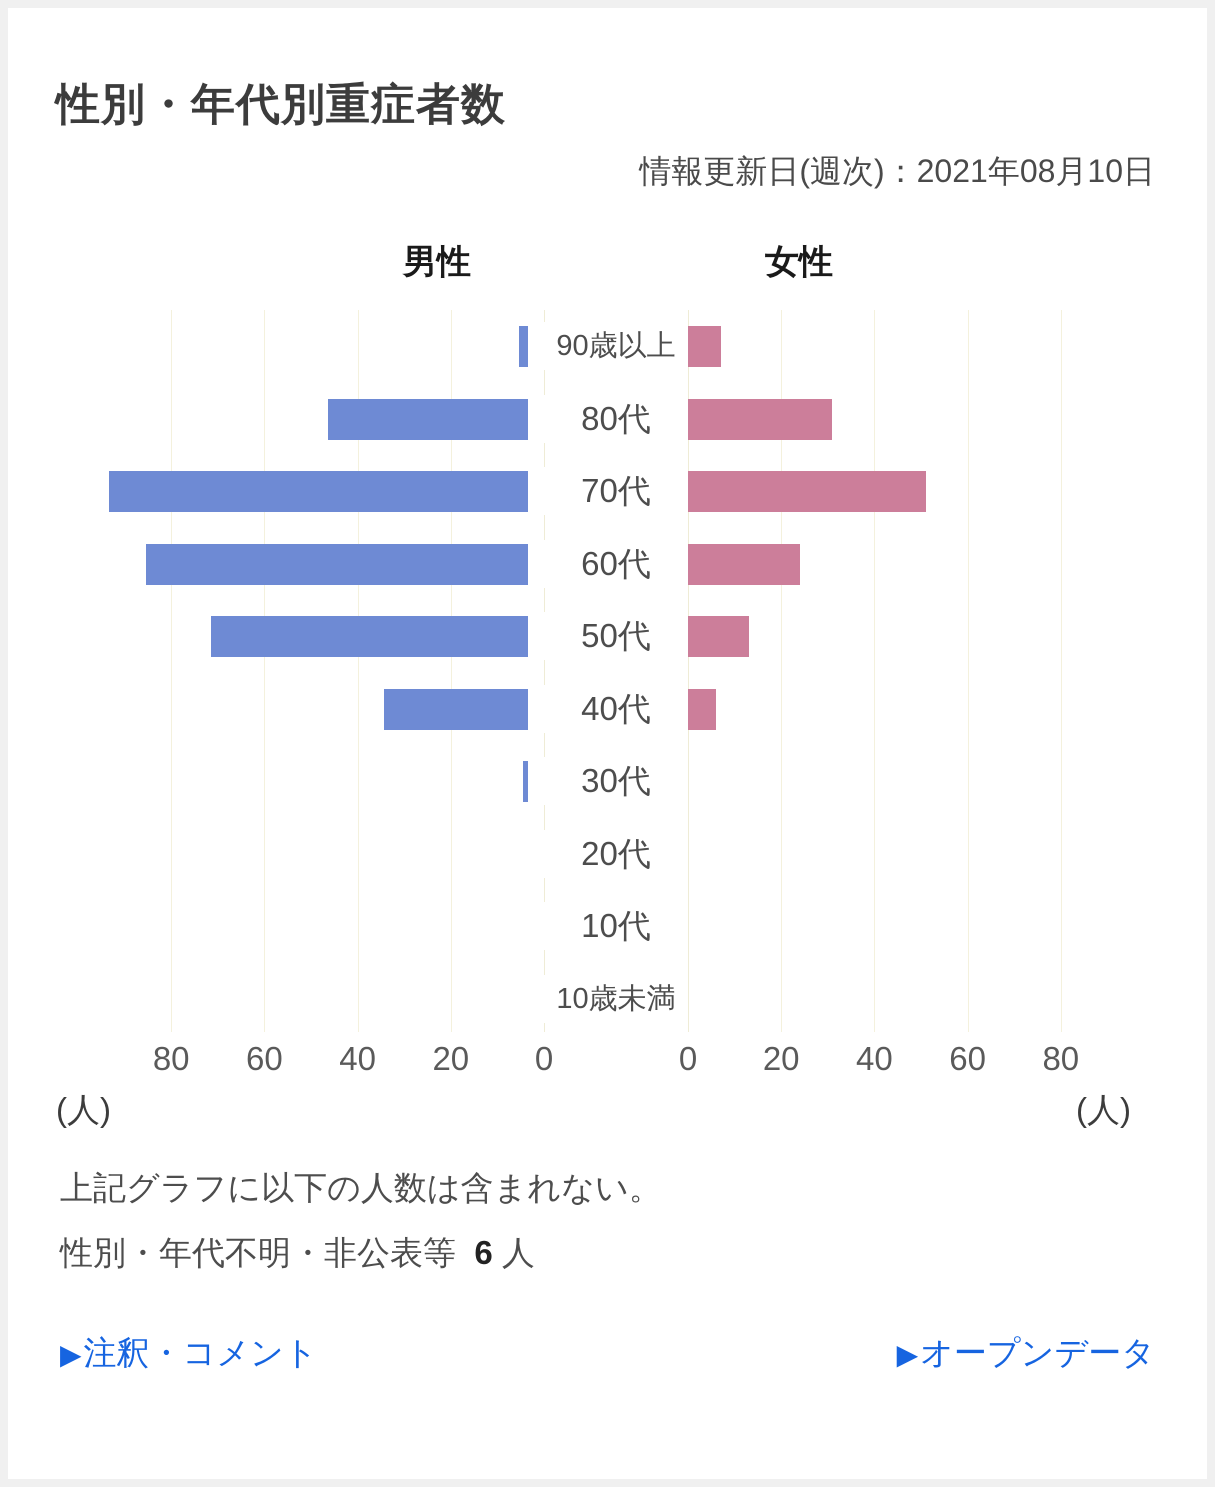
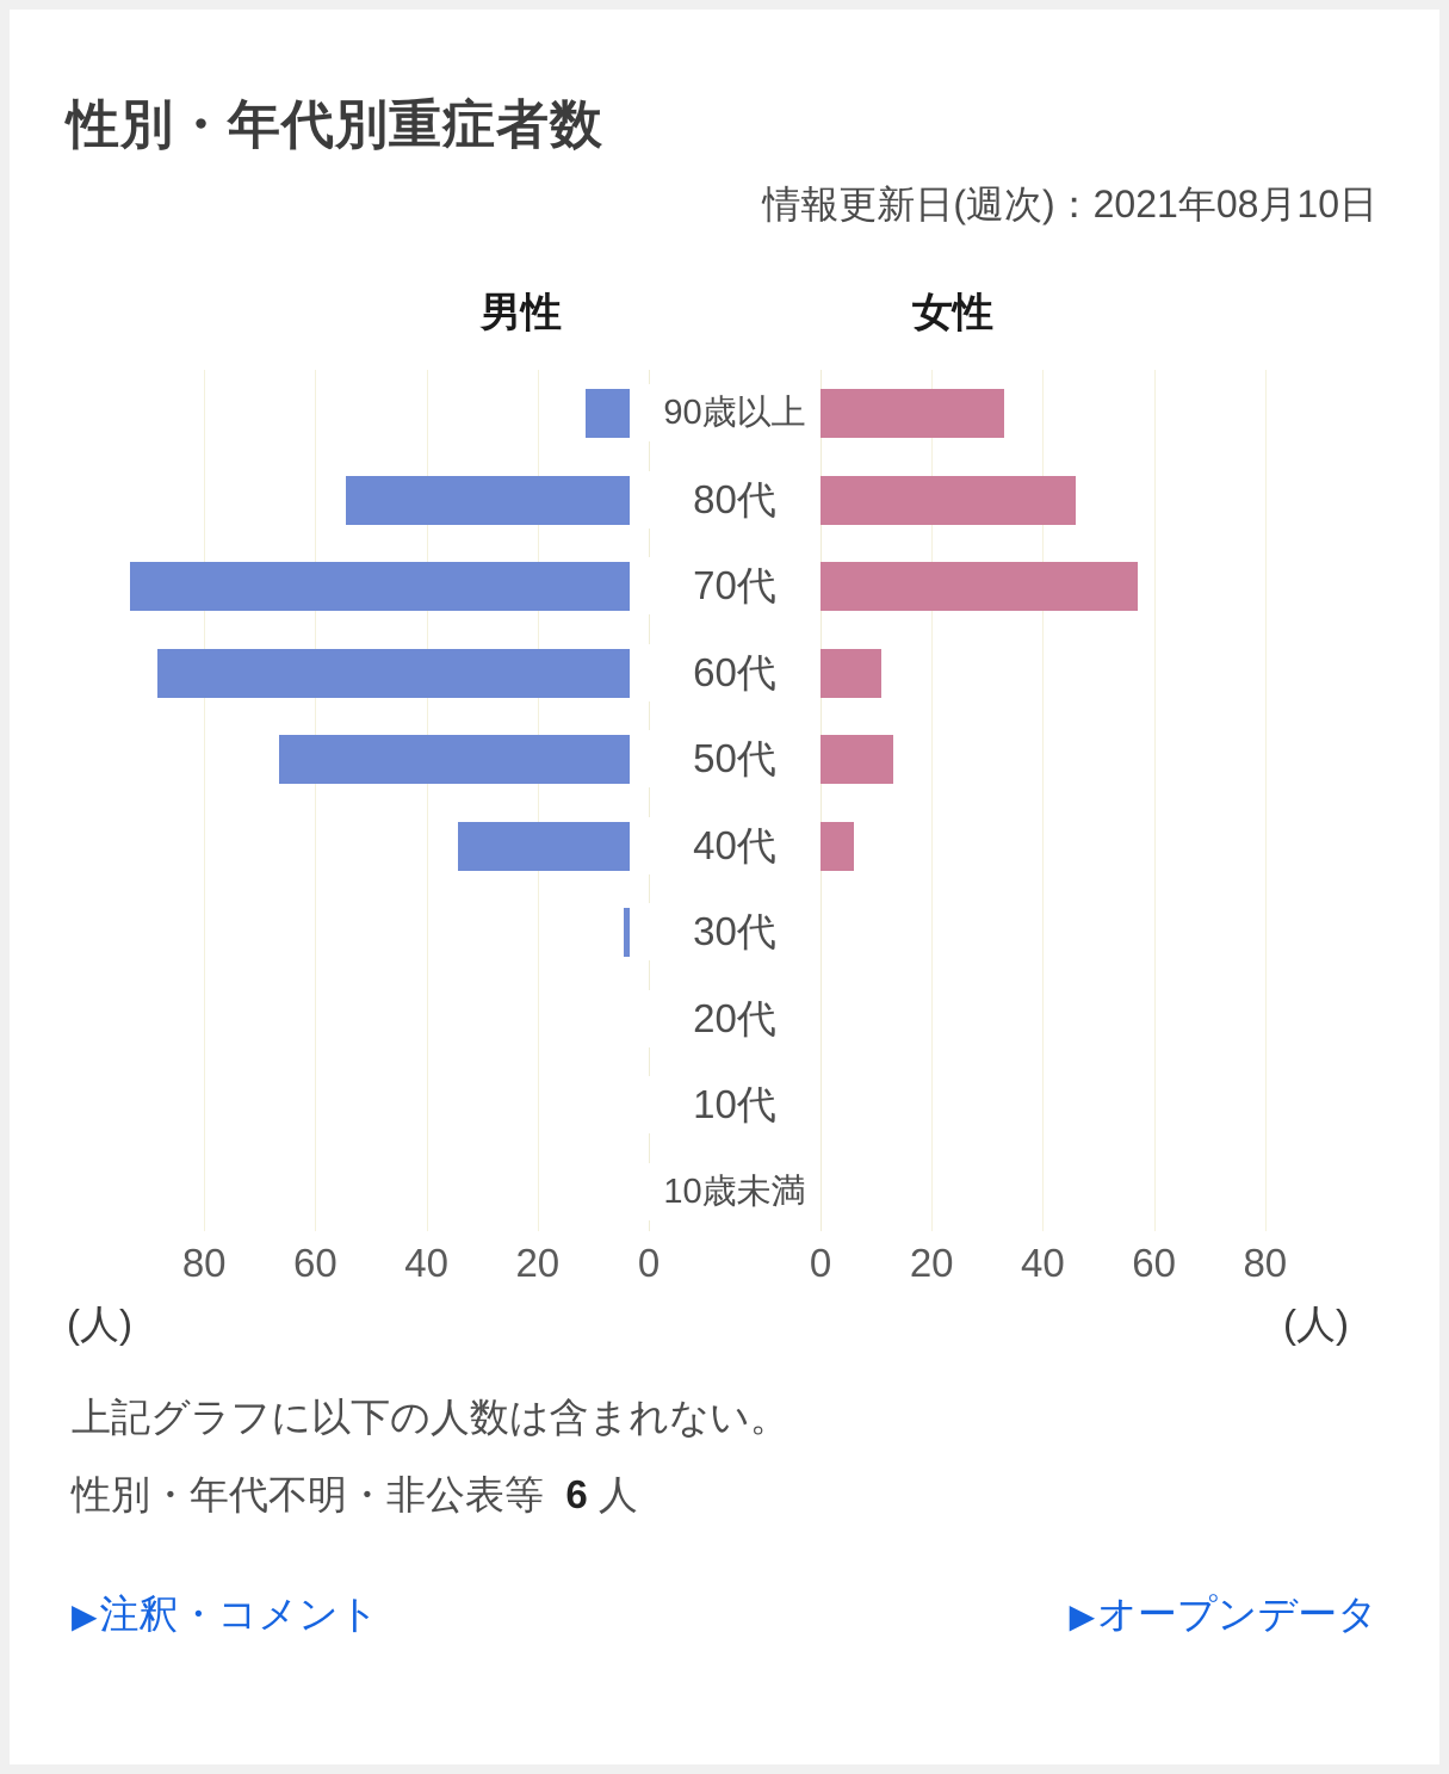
男性/90歳以上: 2 -> 8
女性/90歳以上: 7 -> 33
男性/80代: 43 -> 51
女性/80代: 31 -> 46
女性/70代: 51 -> 57
男性/60代: 82 -> 85
女性/60代: 24 -> 11
男性/50代: 68 -> 63
